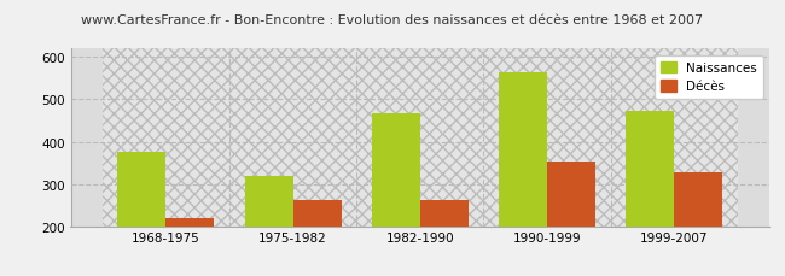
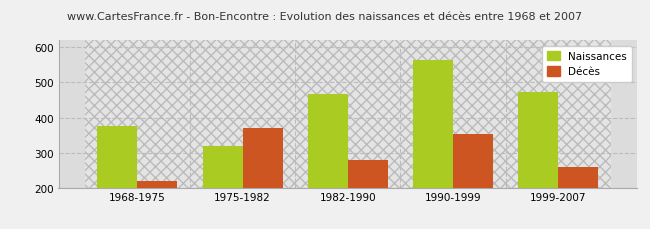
Décès/1975-1982: 262 -> 370
Décès/1982-1990: 262 -> 280
Décès/1999-2007: 327 -> 260
